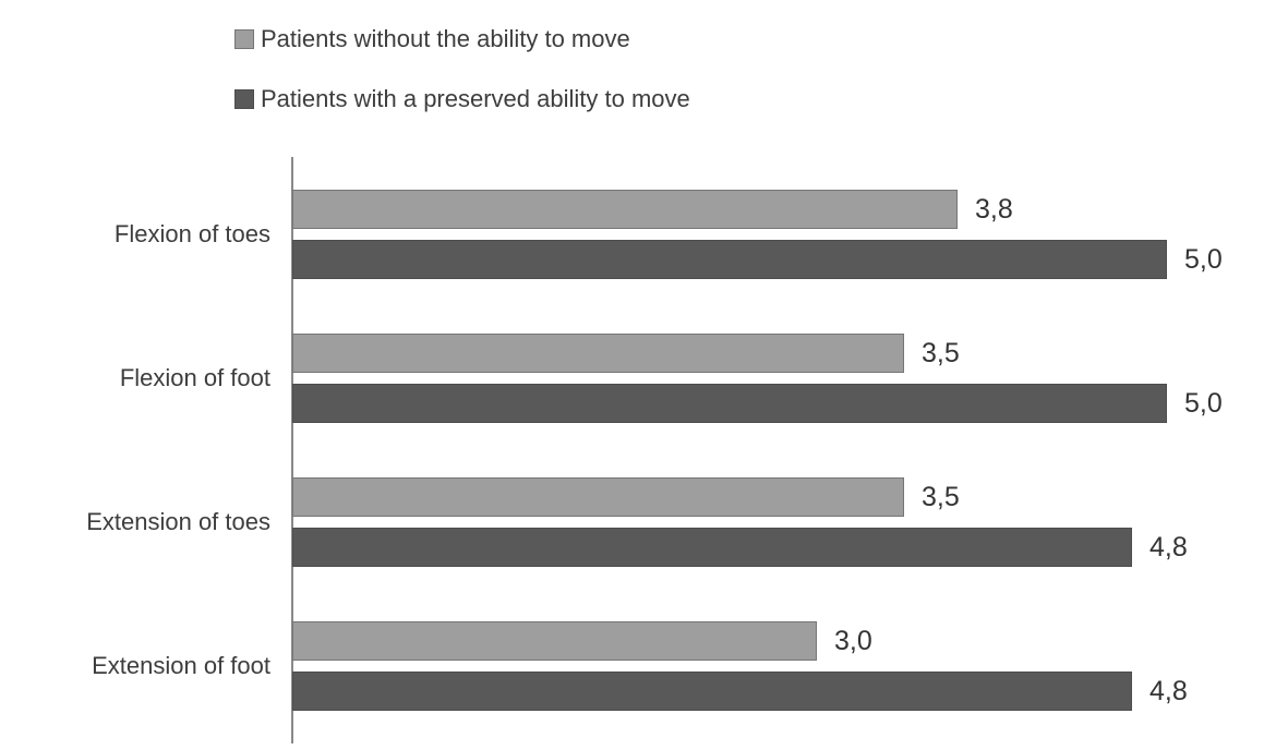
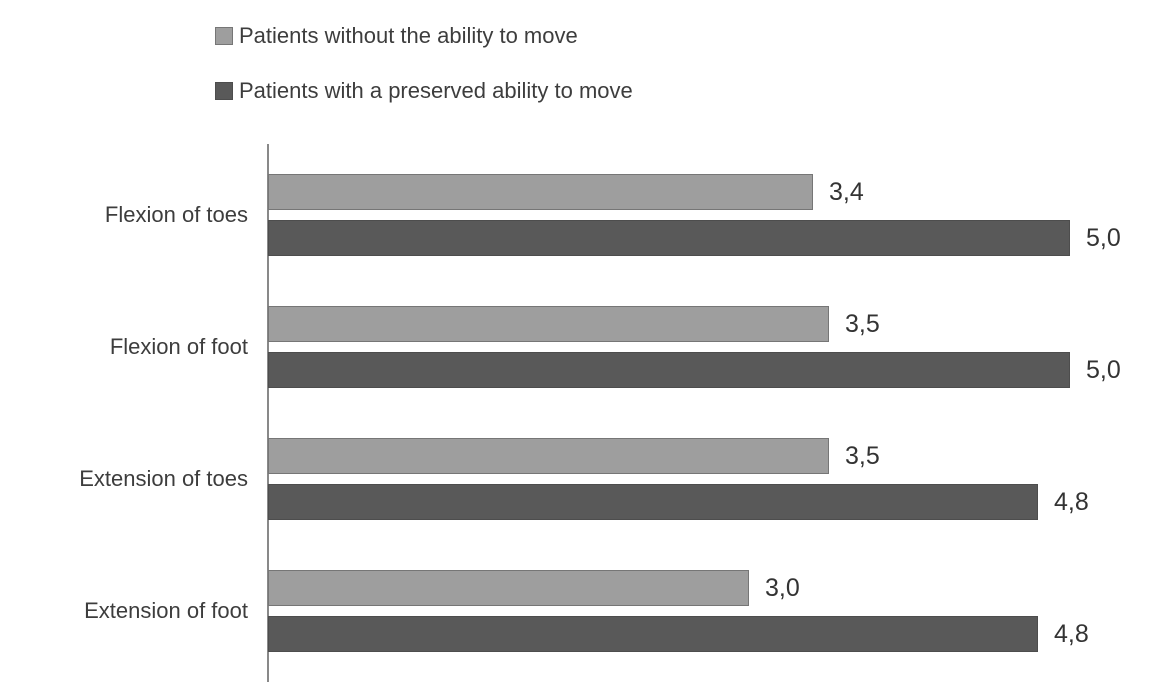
Patients without the ability to move/Flexion of toes: 3,8 -> 3,4
